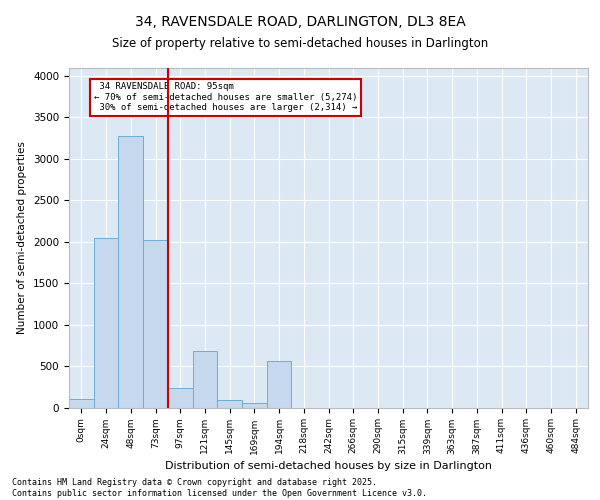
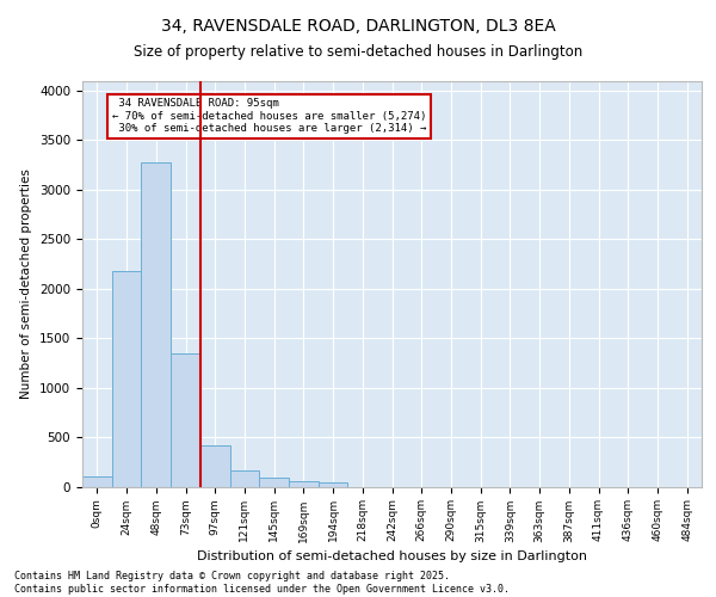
24sqm: 2040 -> 2180
73sqm: 2020 -> 1340
97sqm: 240 -> 420
121sqm: 680 -> 160
194sqm: 560 -> 40
